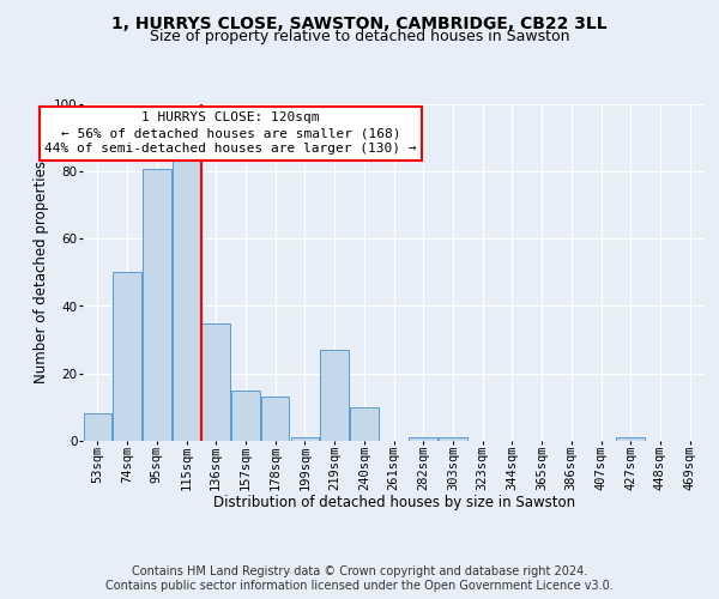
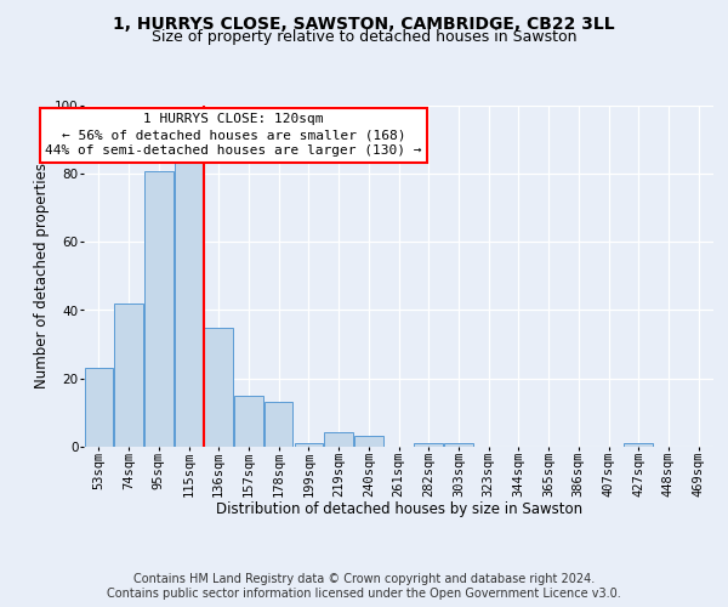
53sqm: 8 -> 23
74sqm: 50 -> 42
219sqm: 27 -> 4
240sqm: 10 -> 3
